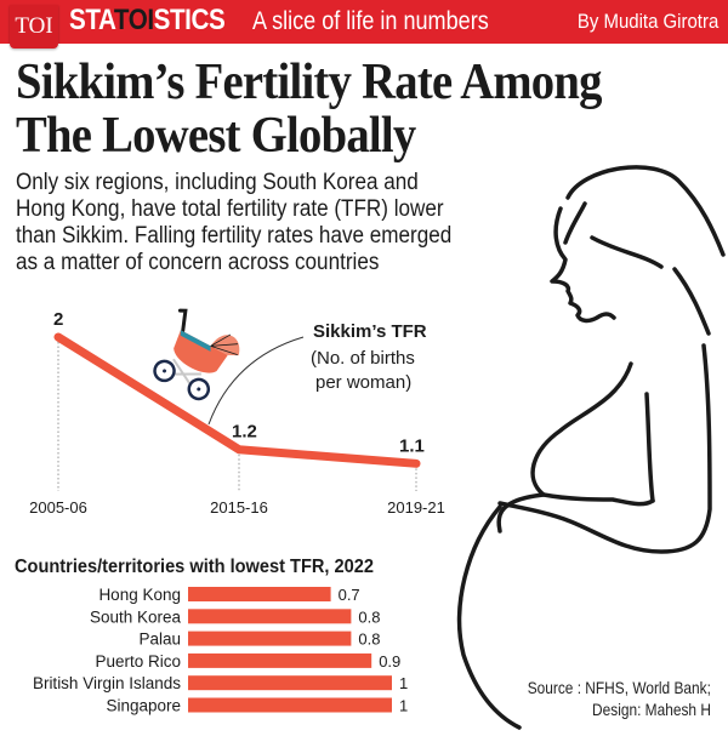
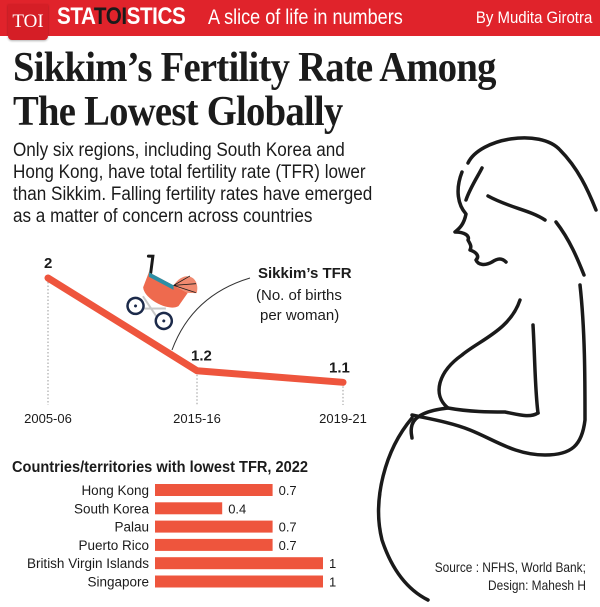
Countries/territories with lowest TFR, 2022/South Korea: 0.8 -> 0.4
Countries/territories with lowest TFR, 2022/Palau: 0.8 -> 0.7
Countries/territories with lowest TFR, 2022/Puerto Rico: 0.9 -> 0.7
